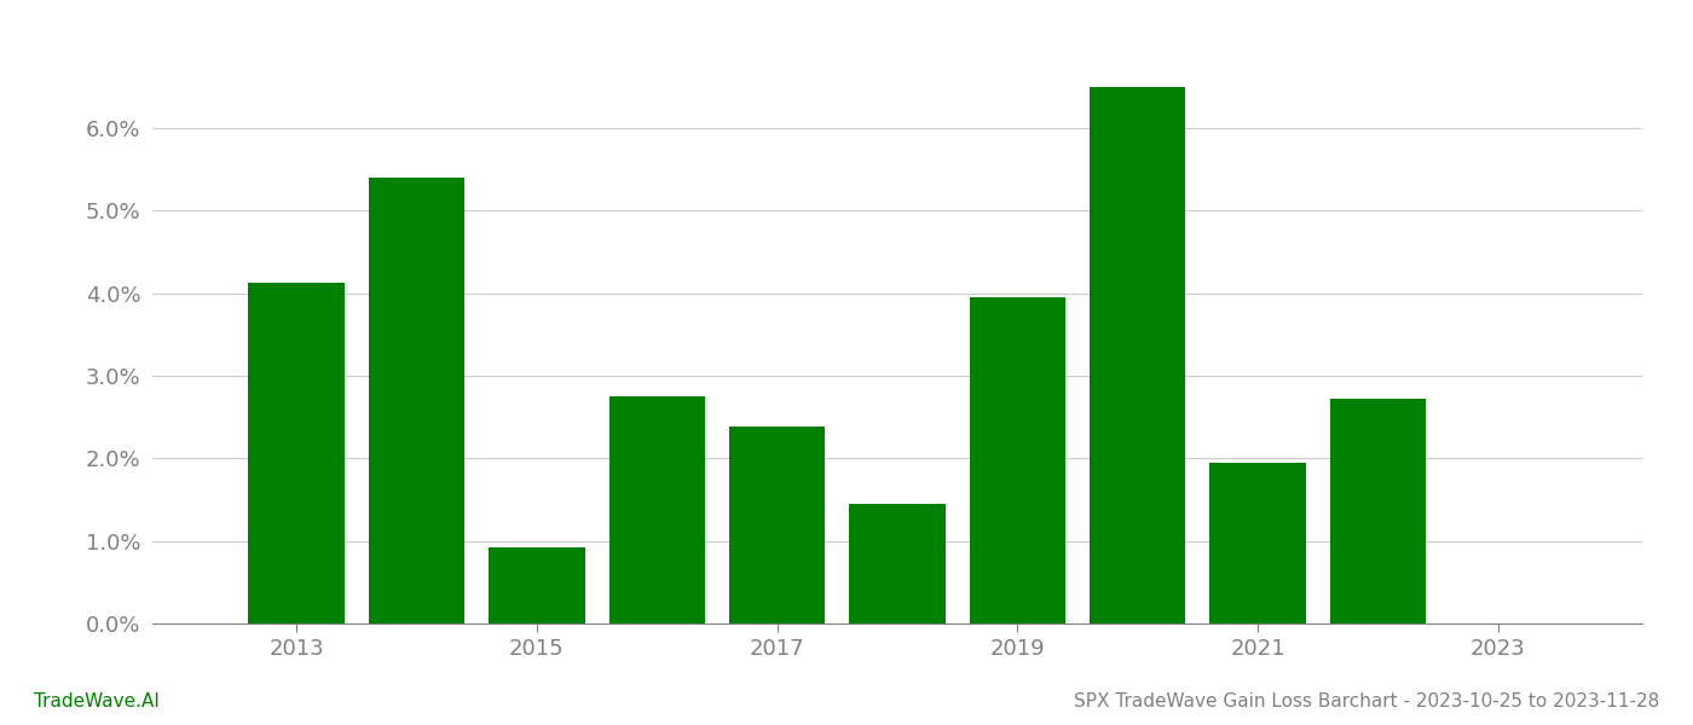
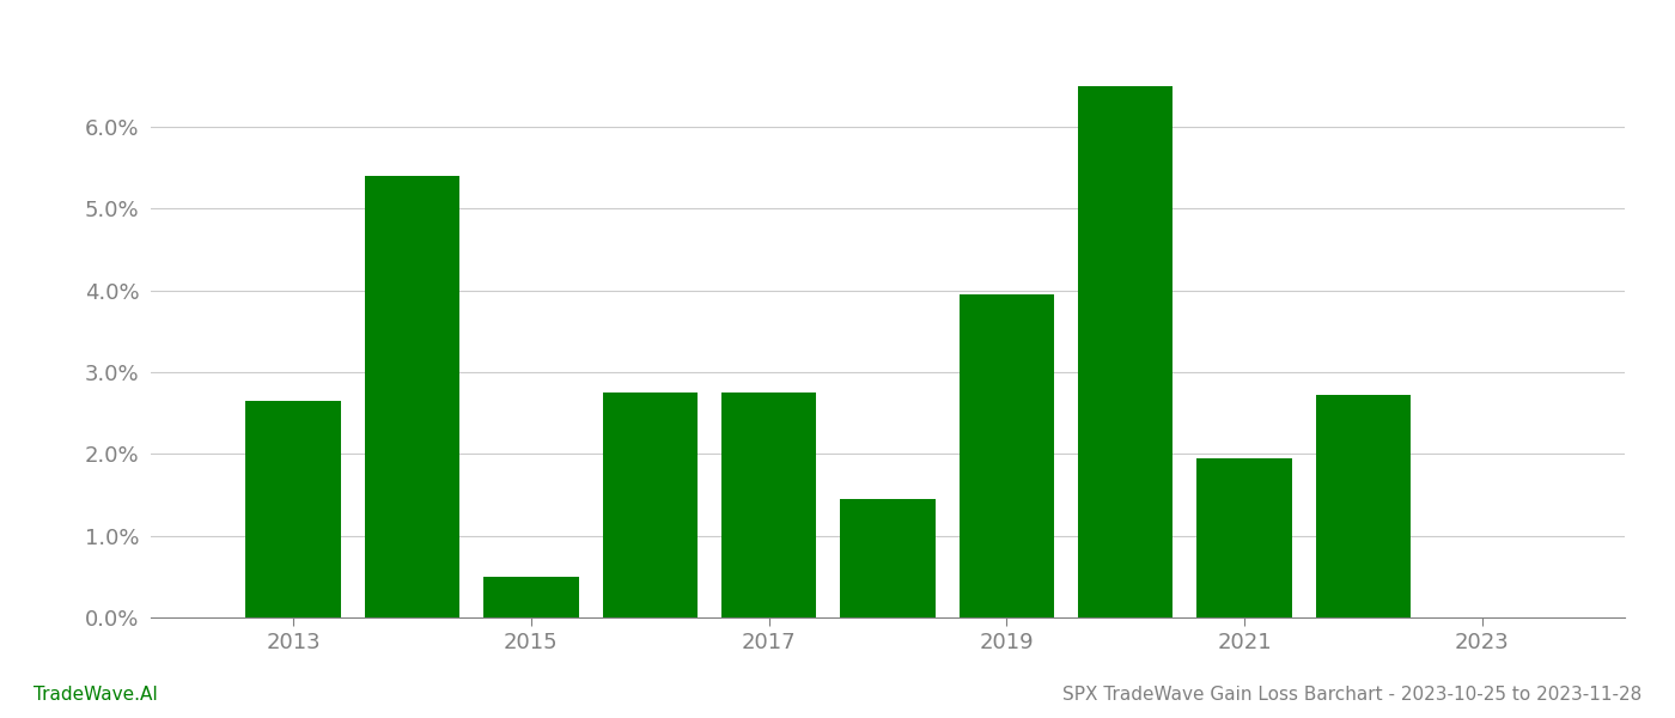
2013: 4.12% -> 2.65%
2015: 0.92% -> 0.50%
2017: 2.38% -> 2.75%
